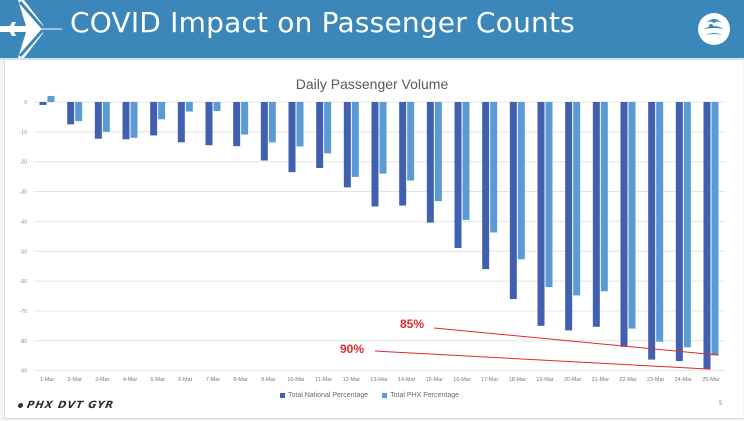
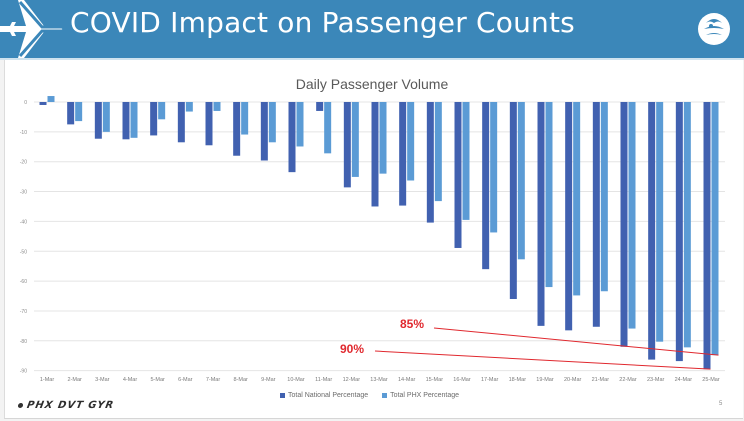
Total National Percentage/8-Mar: -15 -> -18
Total National Percentage/11-Mar: -22 -> -3
